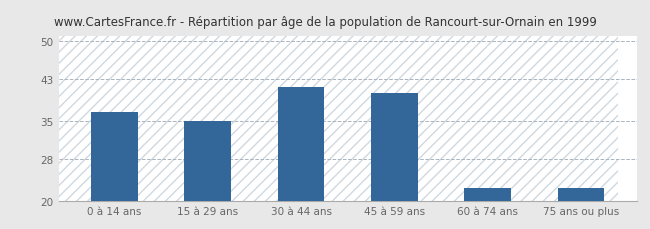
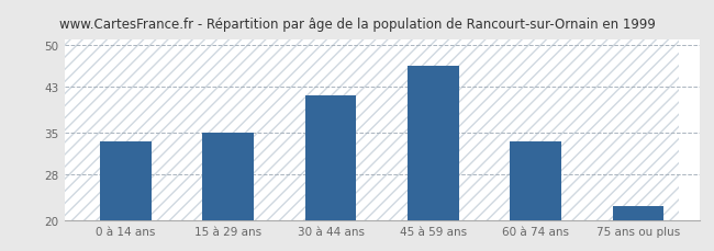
0 à 14 ans: 36.8 -> 33.5
45 à 59 ans: 40.2 -> 46.5
60 à 74 ans: 22.6 -> 33.5
